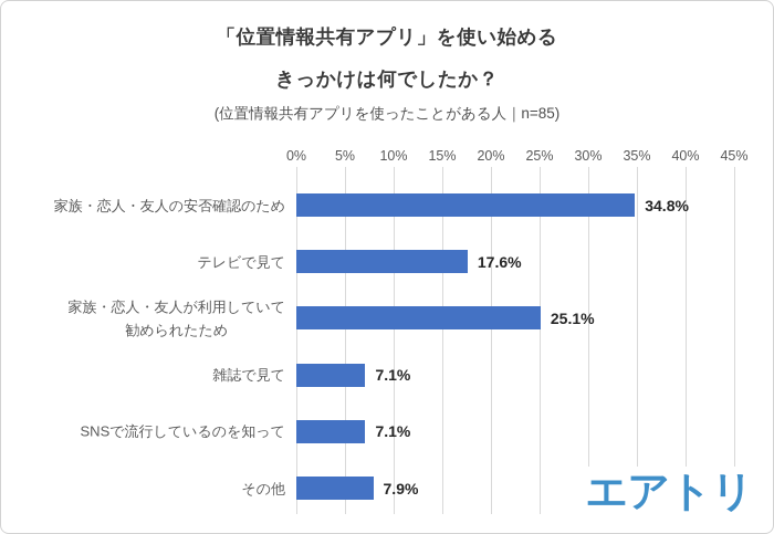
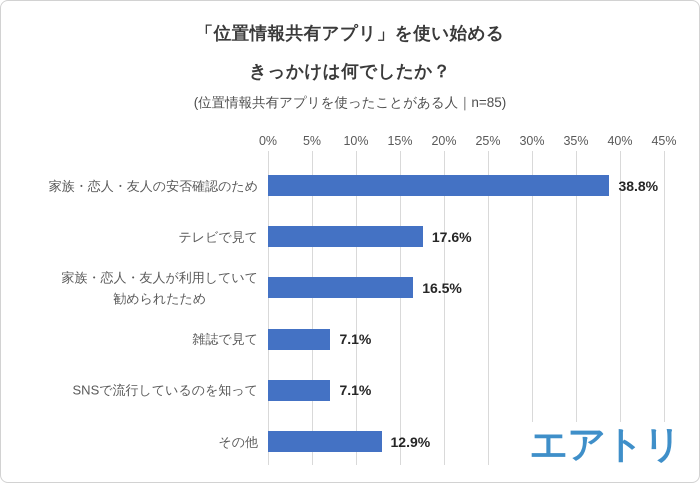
家族・恋人・友人の安否確認のため: 34.8% -> 38.8%
家族・恋人・友人が利用していて 勧められたため: 25.1% -> 16.5%
その他: 7.9% -> 12.9%
